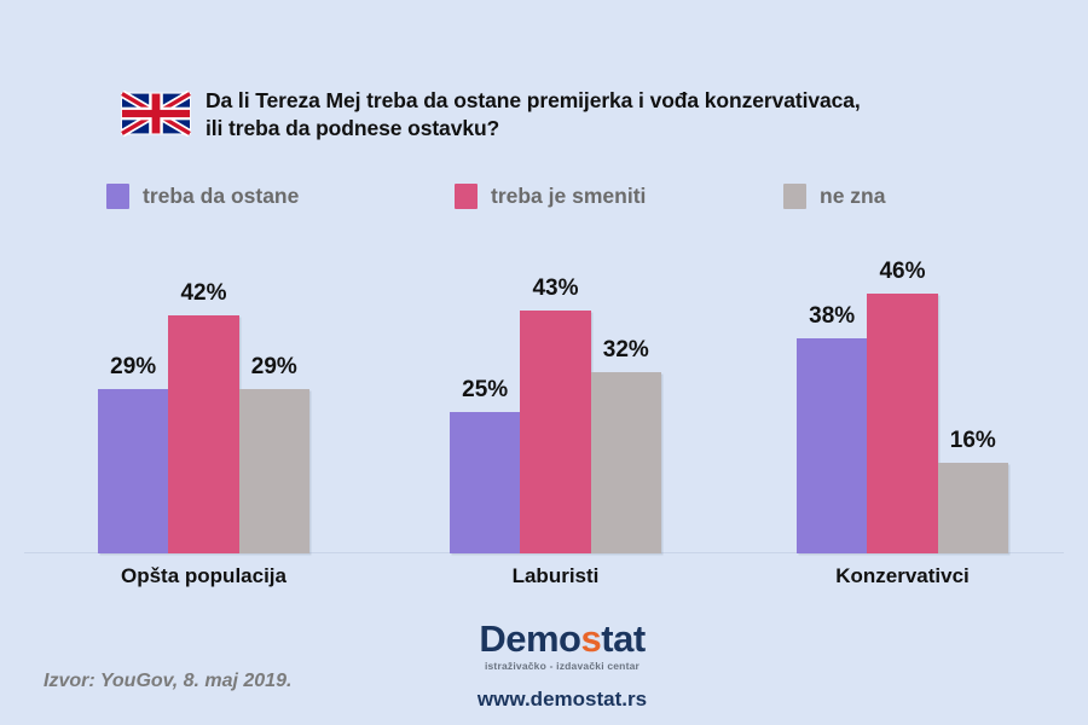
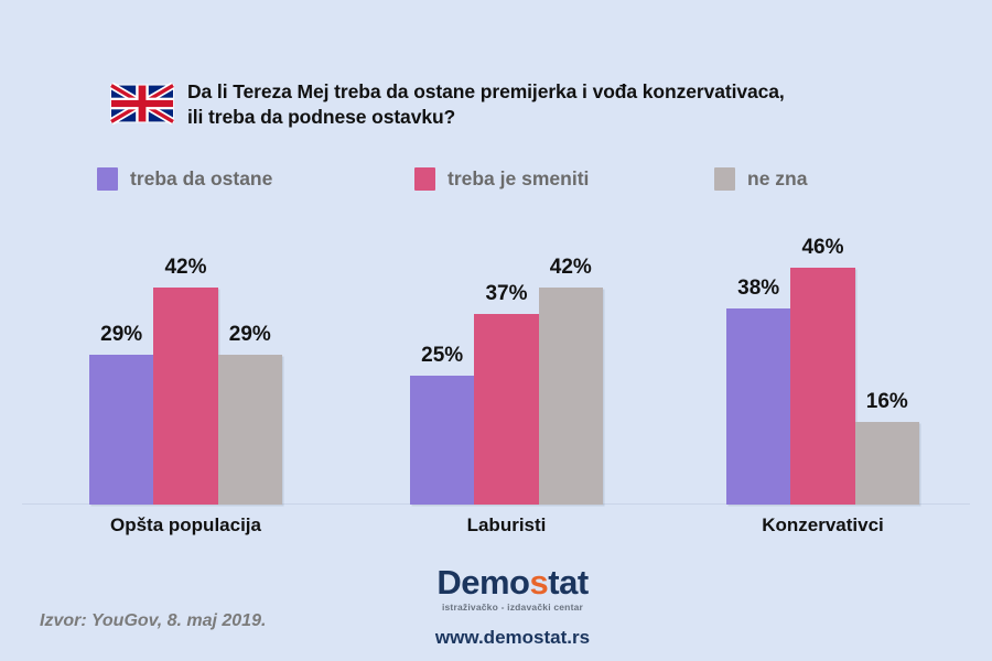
treba je smeniti/Laburisti: 43% -> 37%
ne zna/Laburisti: 32% -> 42%
